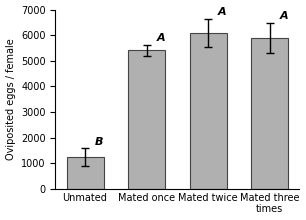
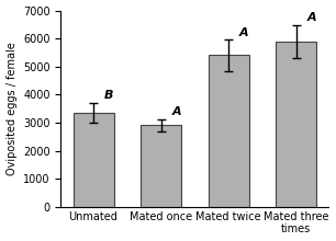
Unmated: 1230 -> 3350
Mated once: 5400 -> 2900
Mated twice: 6100 -> 5400
